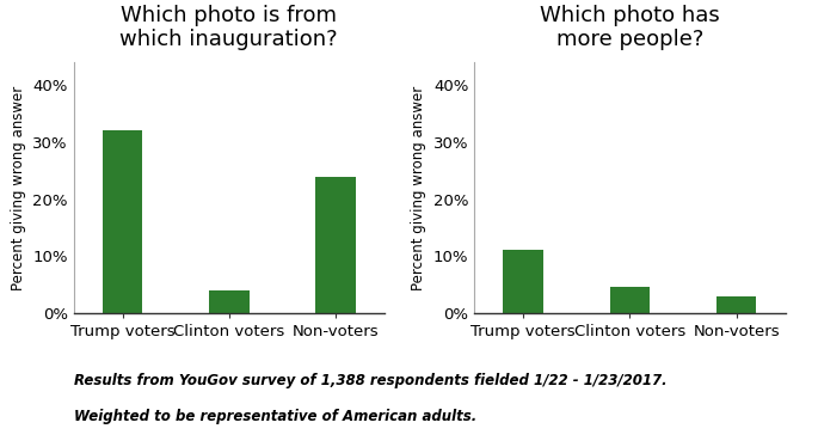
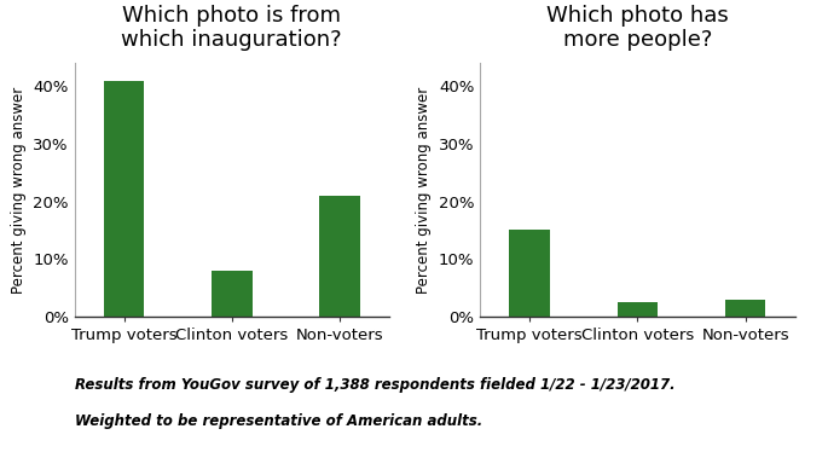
Which photo is from which inauguration?/Trump voters: 32% -> 41%
Which photo is from which inauguration?/Clinton voters: 4% -> 8%
Which photo is from which inauguration?/Non-voters: 24% -> 21%
Which photo has more people?/Trump voters: 11.0% -> 15.0%
Which photo has more people?/Clinton voters: 4.5% -> 2.5%
